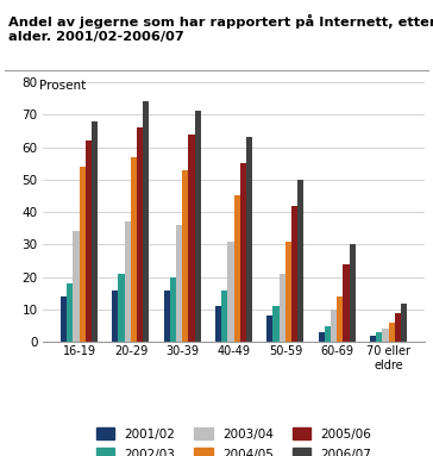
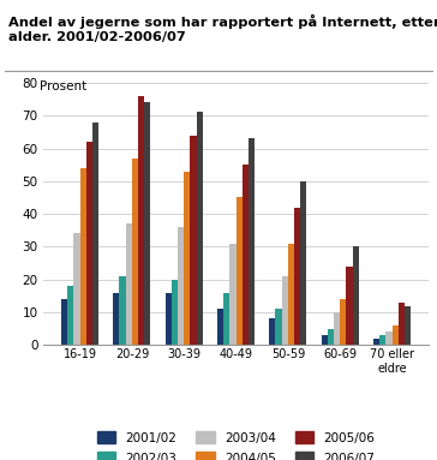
2005/06/20-29: 66 -> 76
2005/06/70 eller eldre: 9 -> 13
